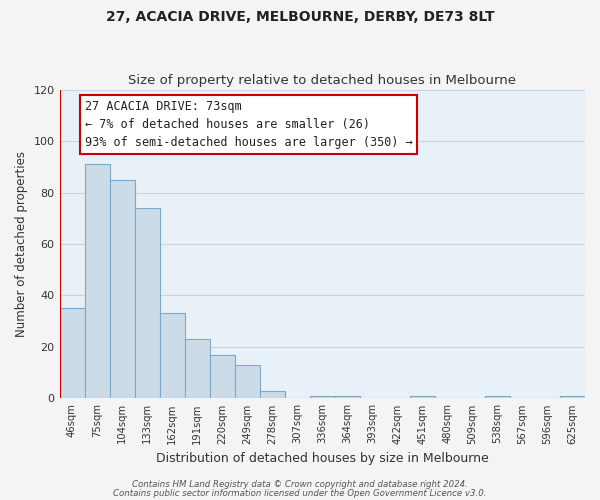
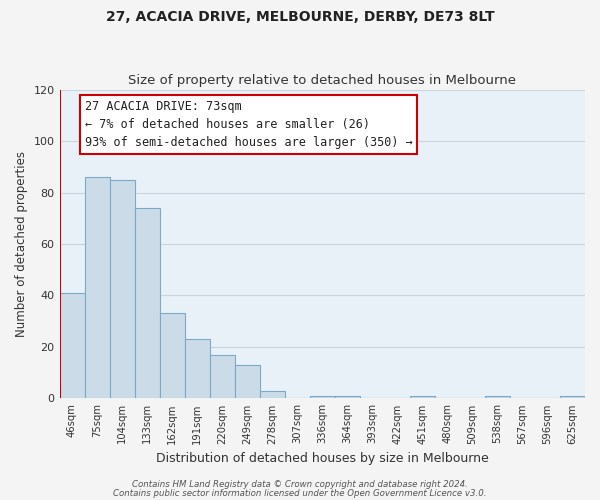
46sqm: 35 -> 41
75sqm: 91 -> 86
